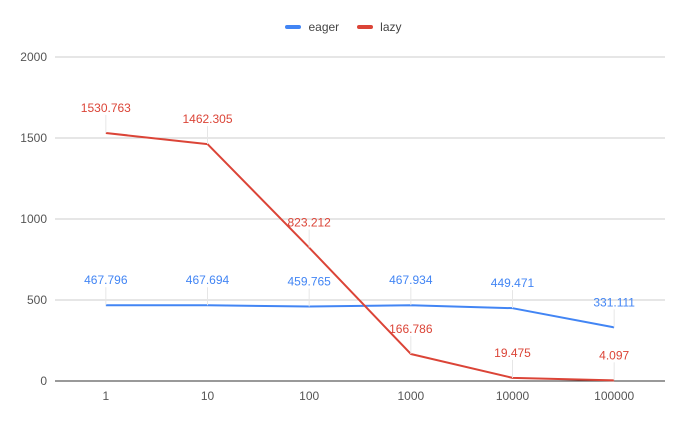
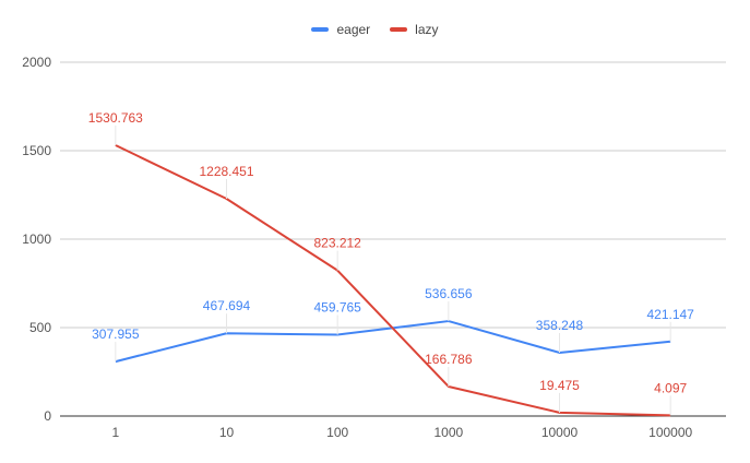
eager/1: 467.796 -> 307.955
lazy/10: 1462.305 -> 1228.451
eager/1000: 467.934 -> 536.656
eager/10000: 449.471 -> 358.248
eager/100000: 331.111 -> 421.147
